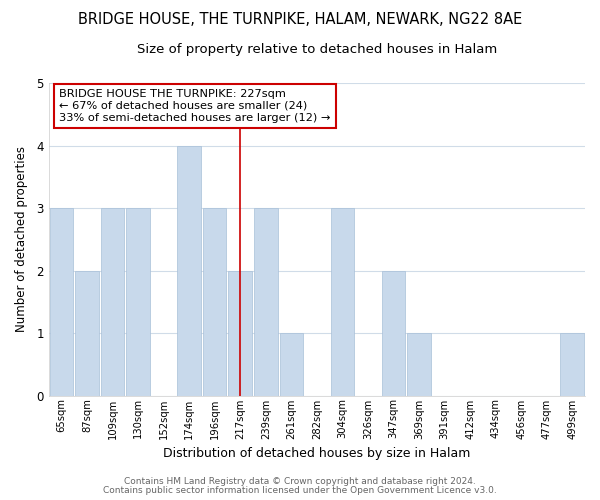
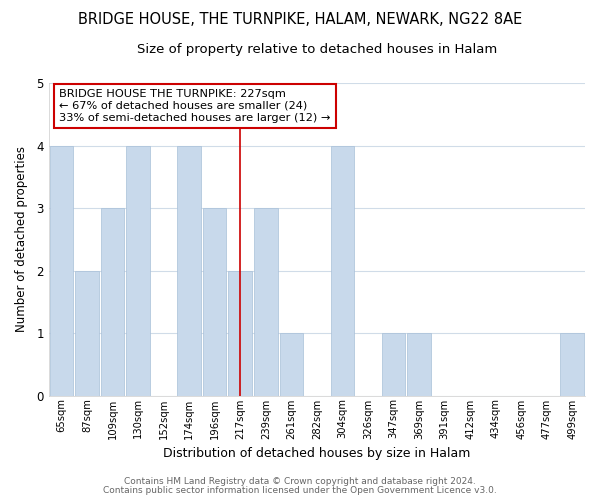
65sqm: 3 -> 4
130sqm: 3 -> 4
304sqm: 3 -> 4
347sqm: 2 -> 1
